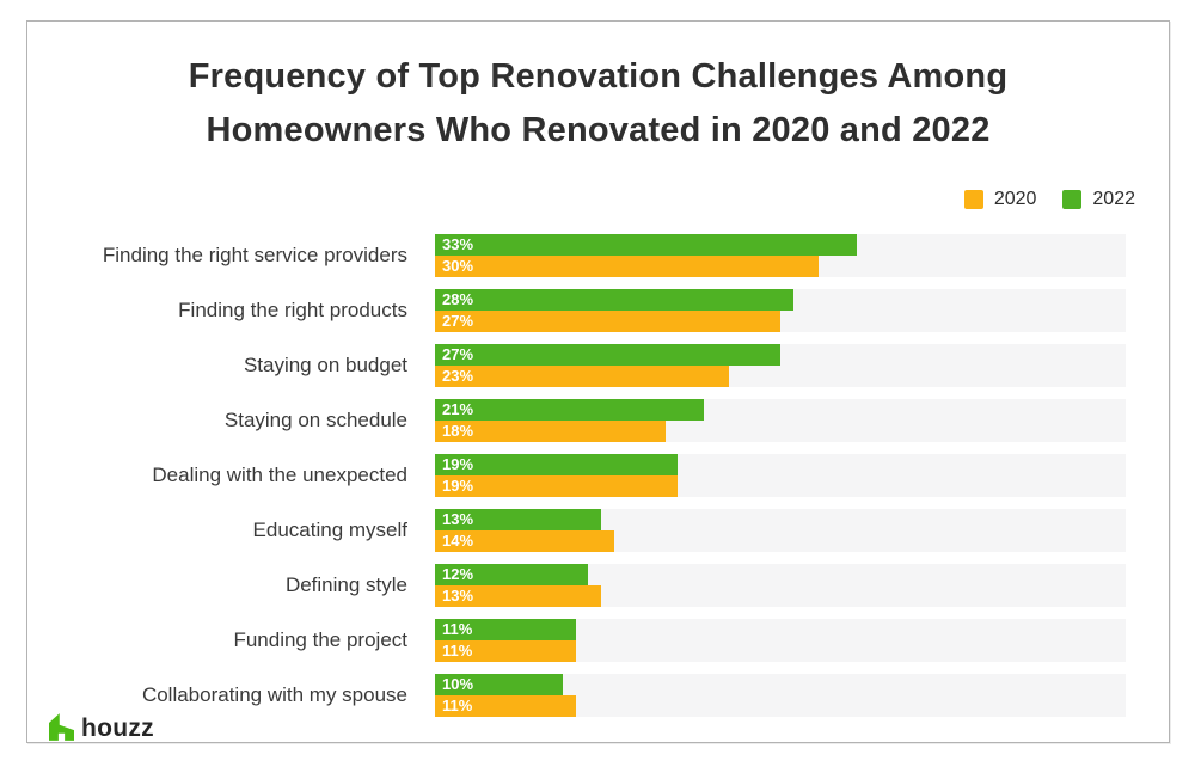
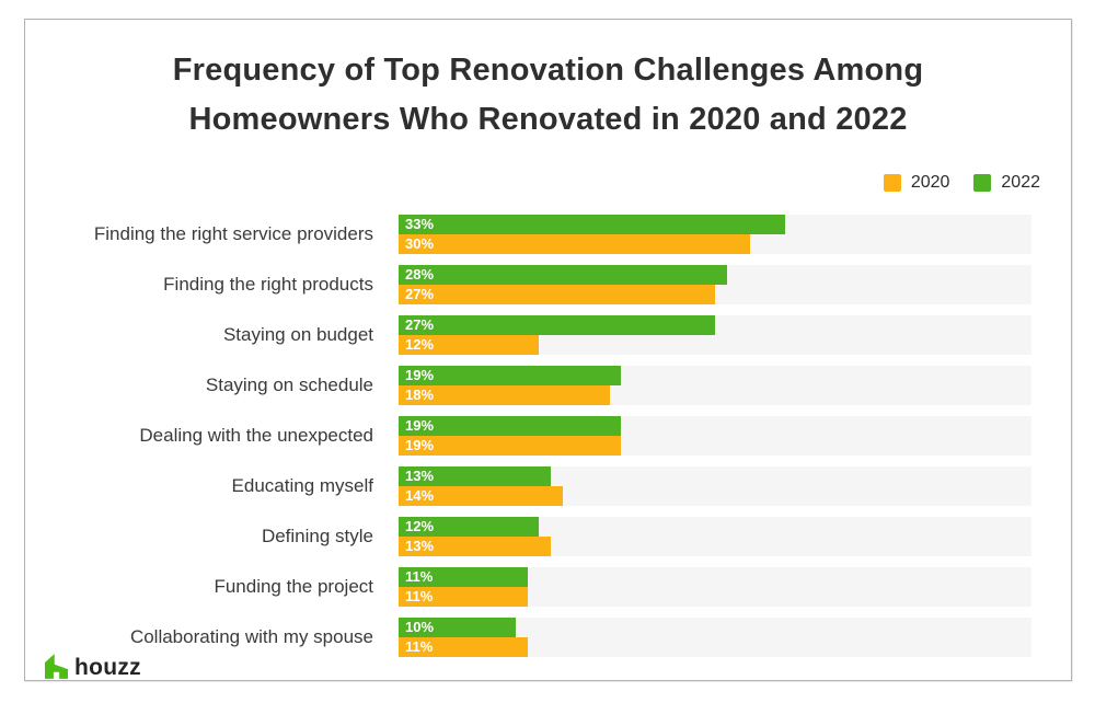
2020/Staying on budget: 23% -> 12%
2022/Staying on schedule: 21% -> 19%
